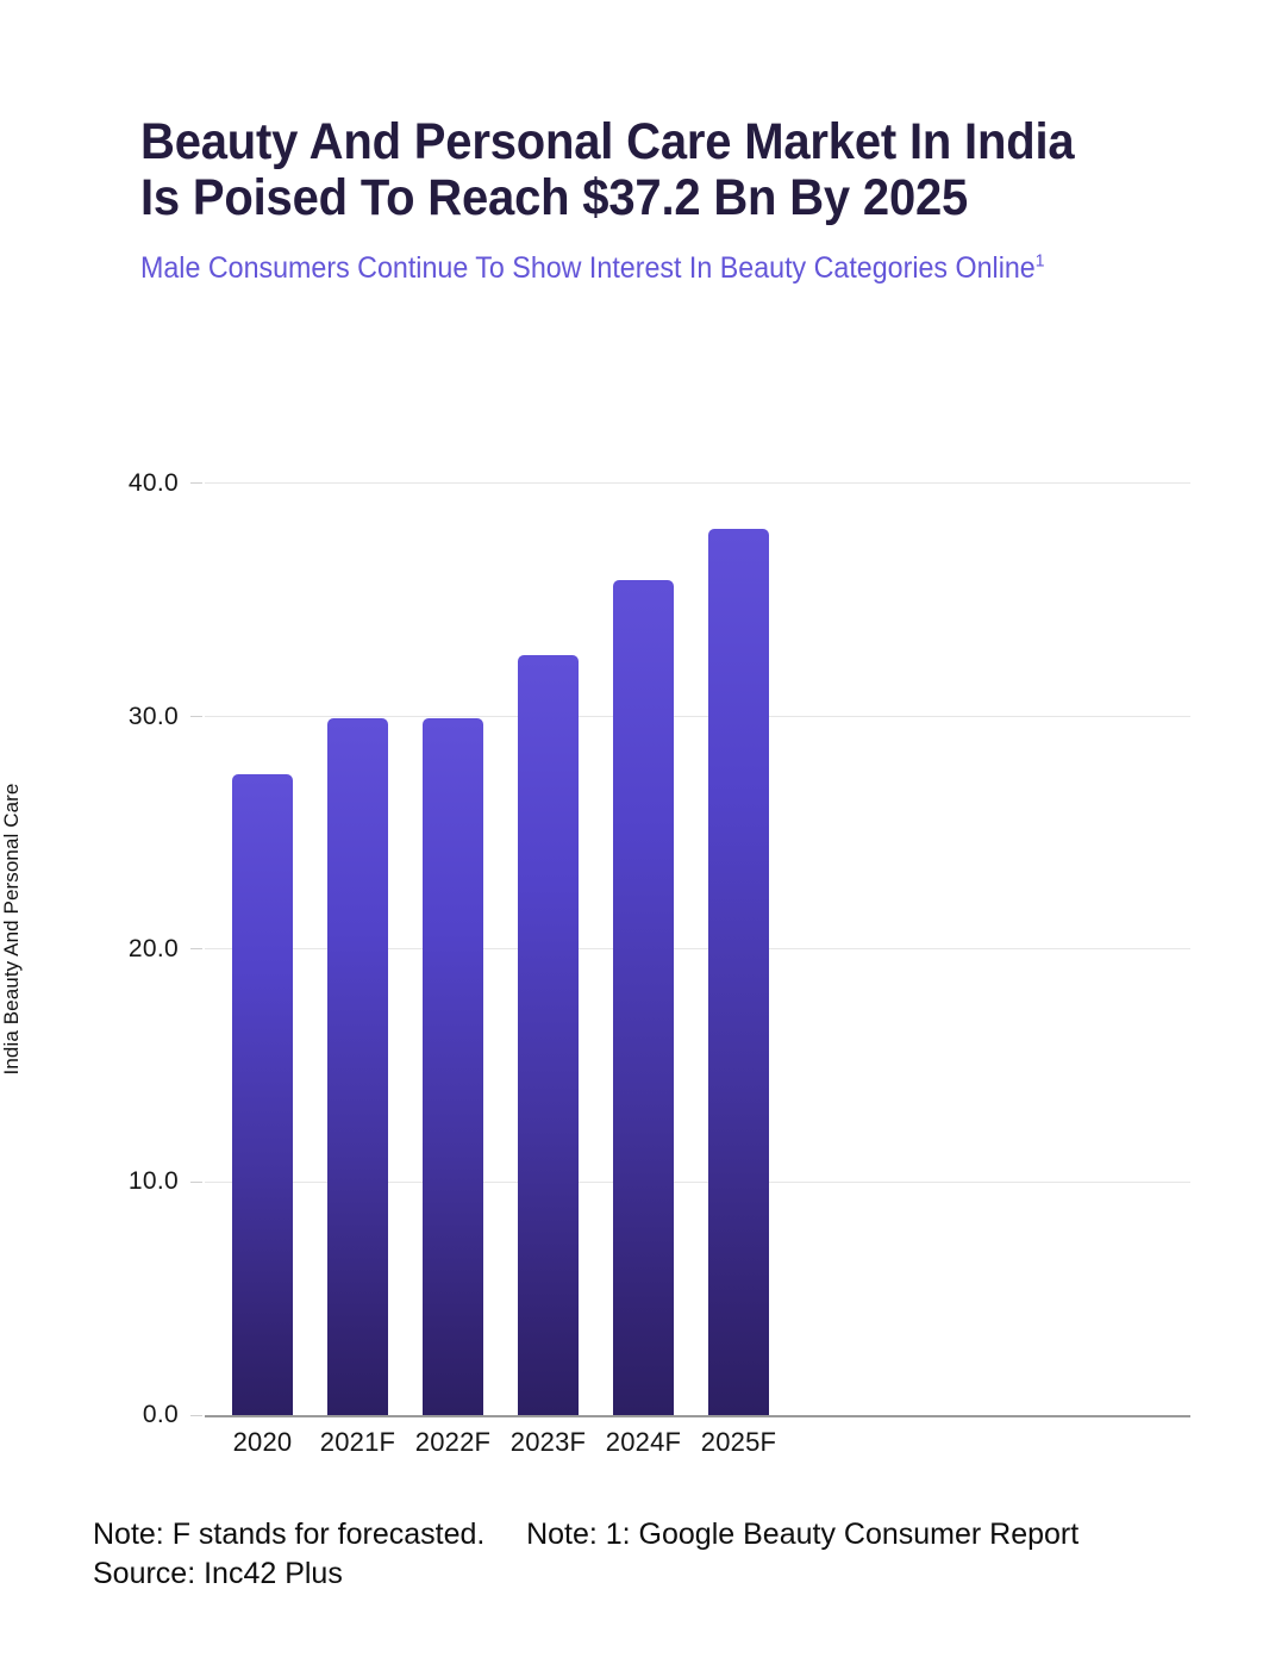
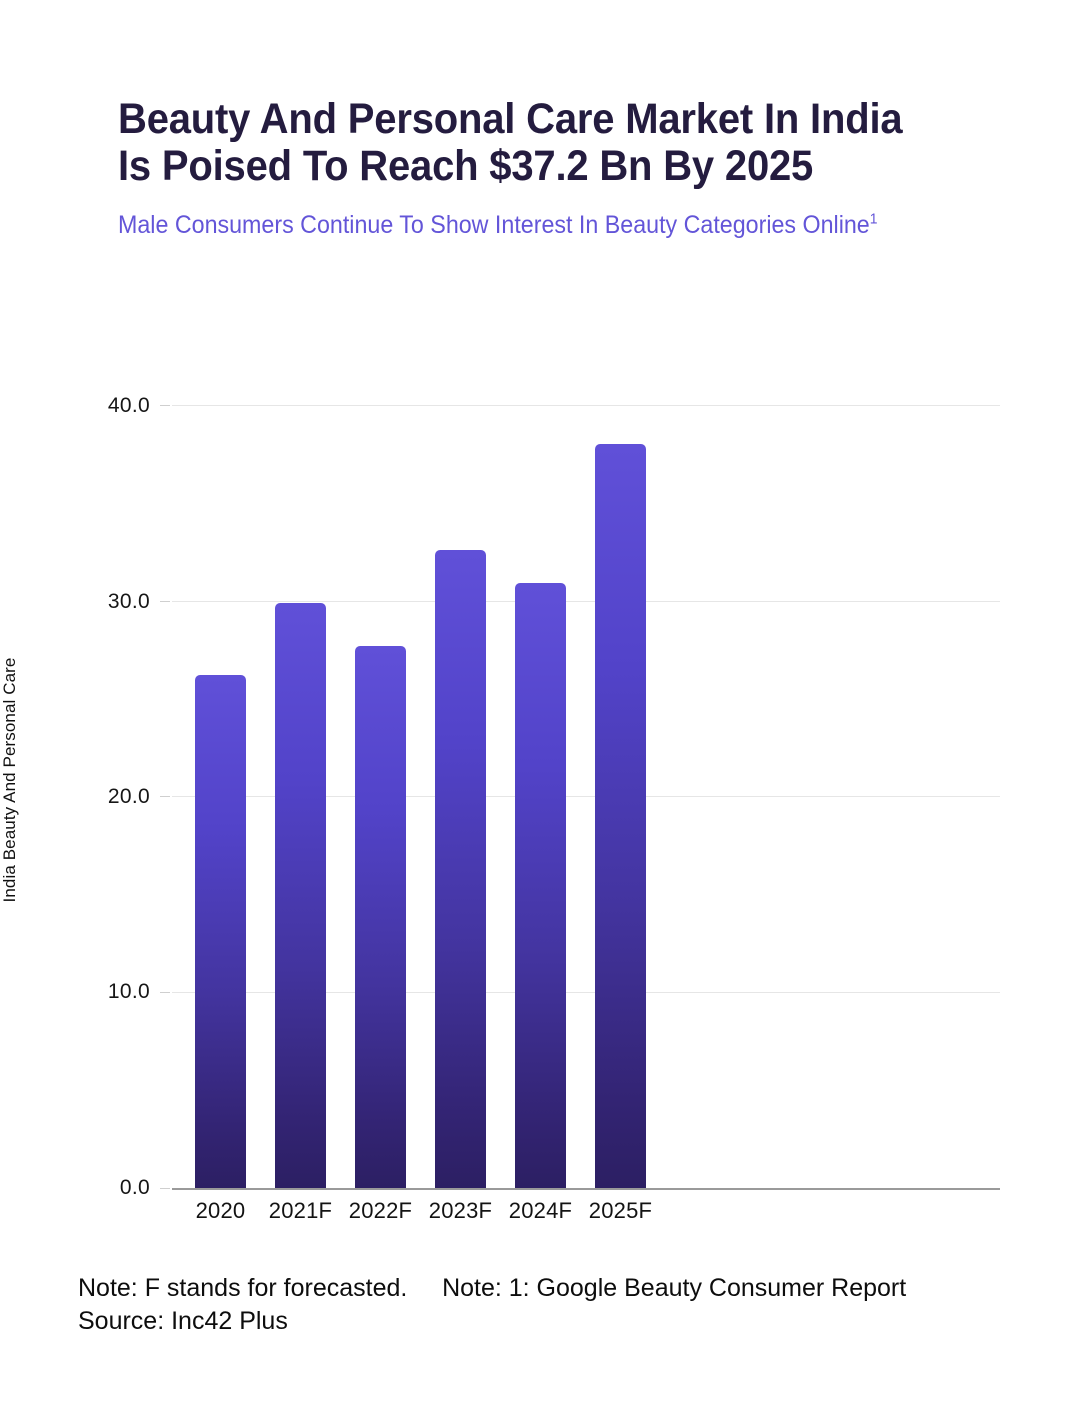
2020: 27.5 -> 26.2
2022F: 29.9 -> 27.7
2024F: 35.8 -> 30.9
